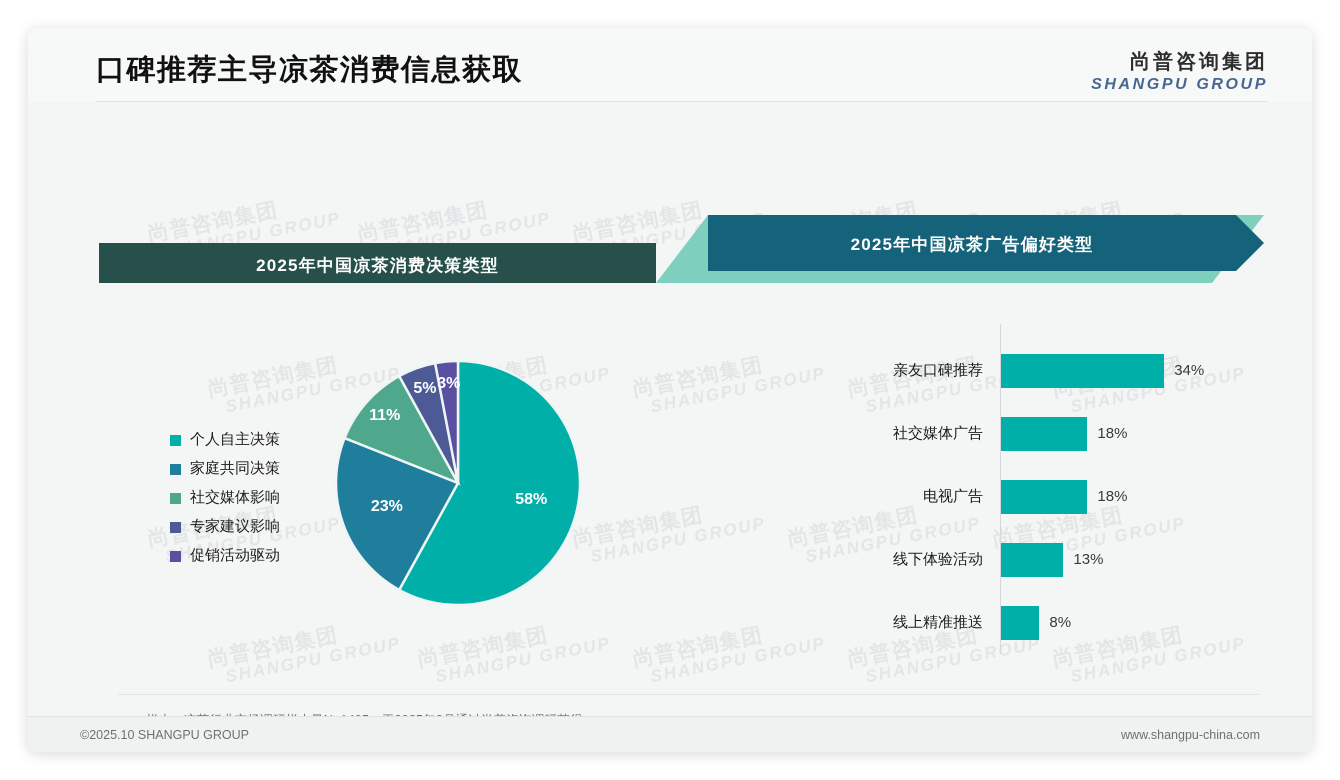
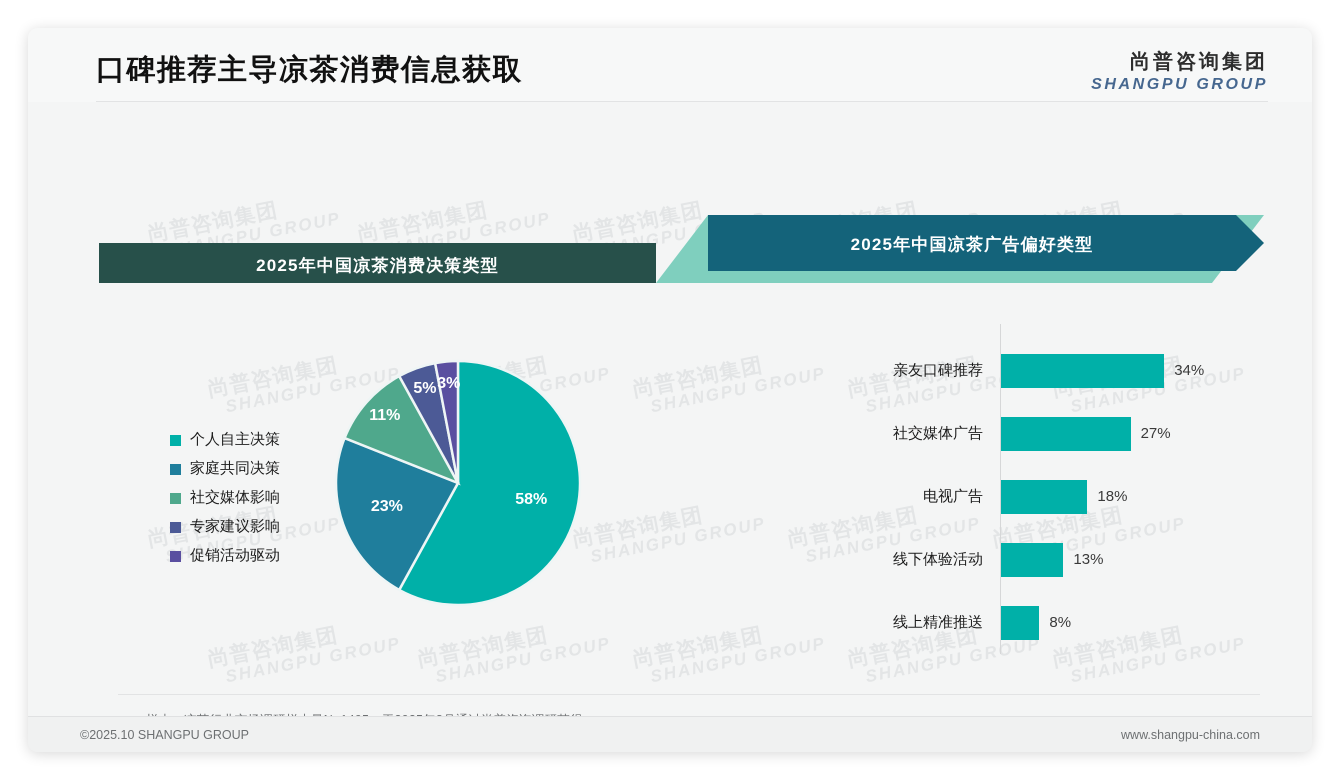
2025年中国凉茶广告偏好类型/社交媒体广告: 18% -> 27%
